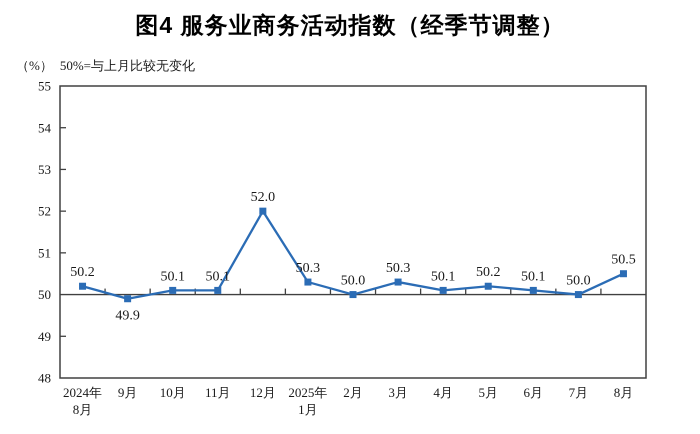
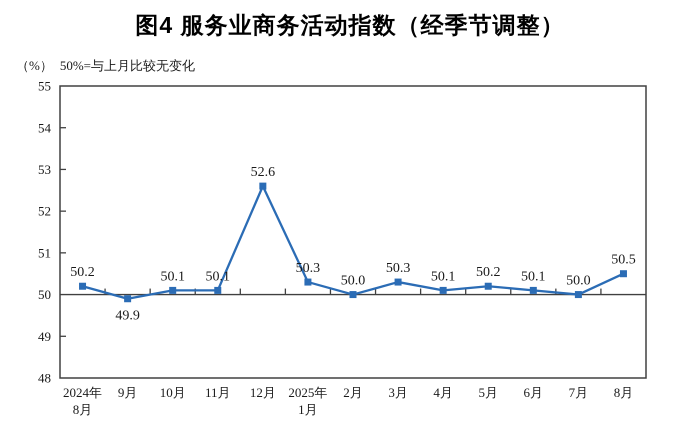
12月: 52.0 -> 52.6
